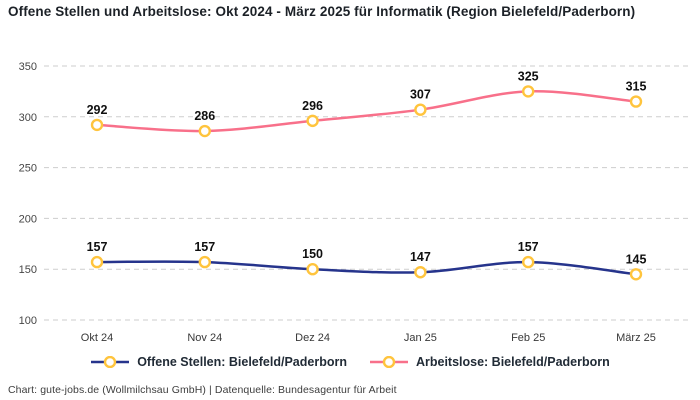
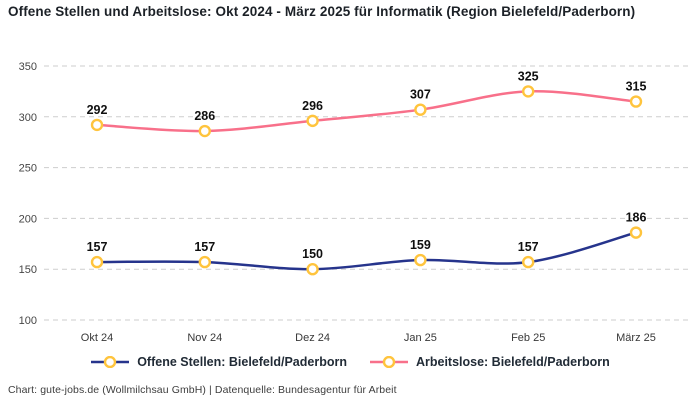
Offene Stellen: Bielefeld/Paderborn/Jan 25: 147 -> 159
Offene Stellen: Bielefeld/Paderborn/März 25: 145 -> 186
